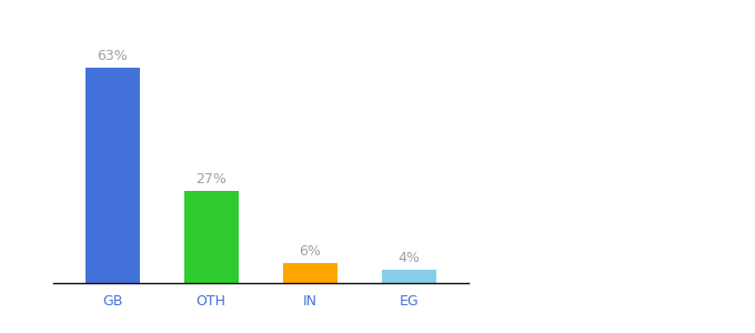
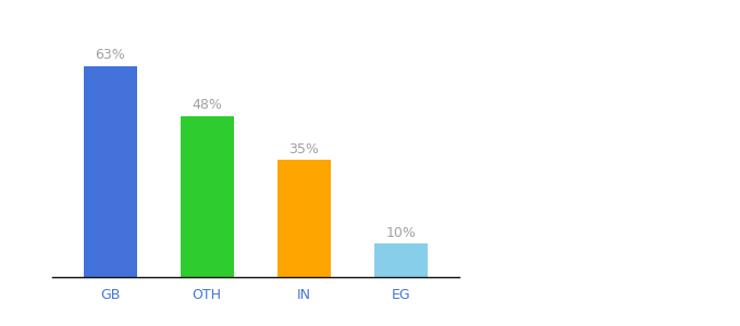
OTH: 27% -> 48%
IN: 6% -> 35%
EG: 4% -> 10%
